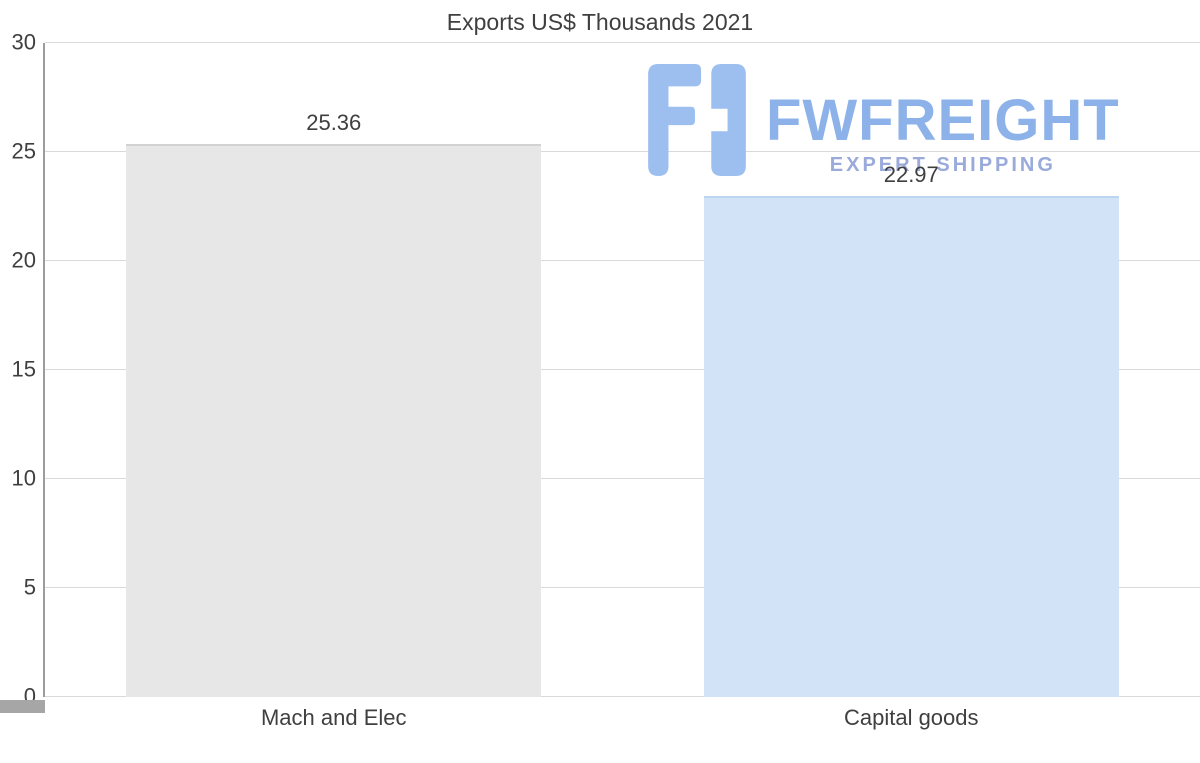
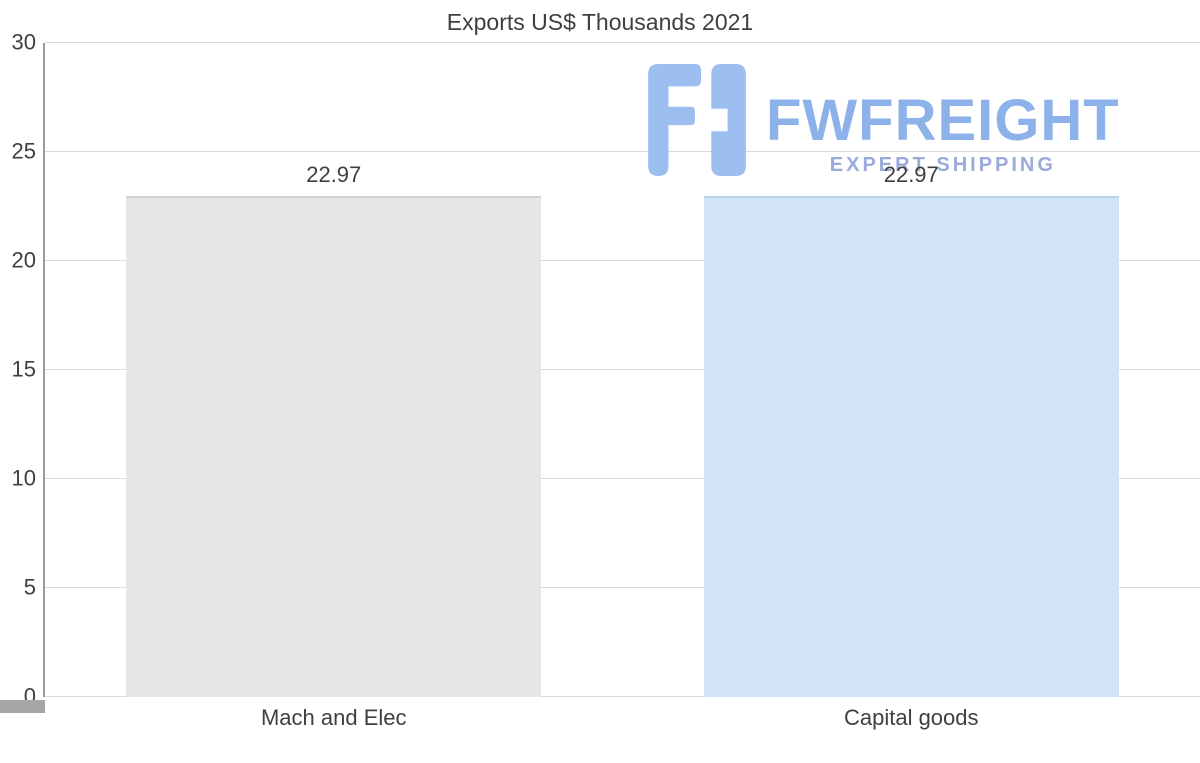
Mach and Elec: 25.36 -> 22.97
